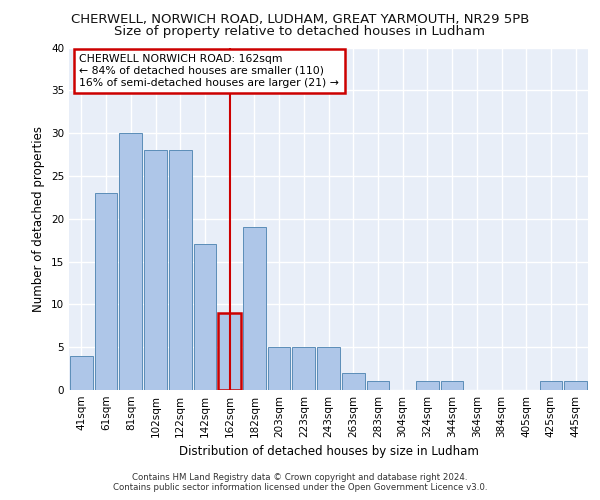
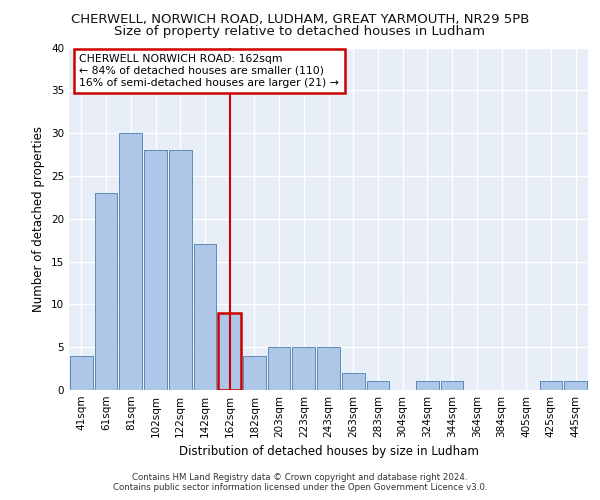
182sqm: 19 -> 4
